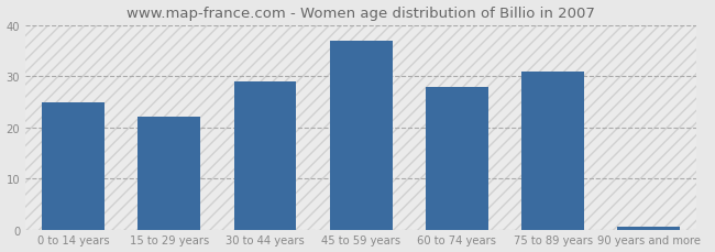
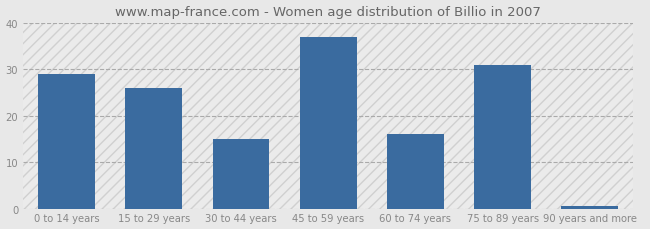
0 to 14 years: 25.0 -> 29.0
15 to 29 years: 22.0 -> 26.0
30 to 44 years: 29.0 -> 15.0
60 to 74 years: 28.0 -> 16.0
